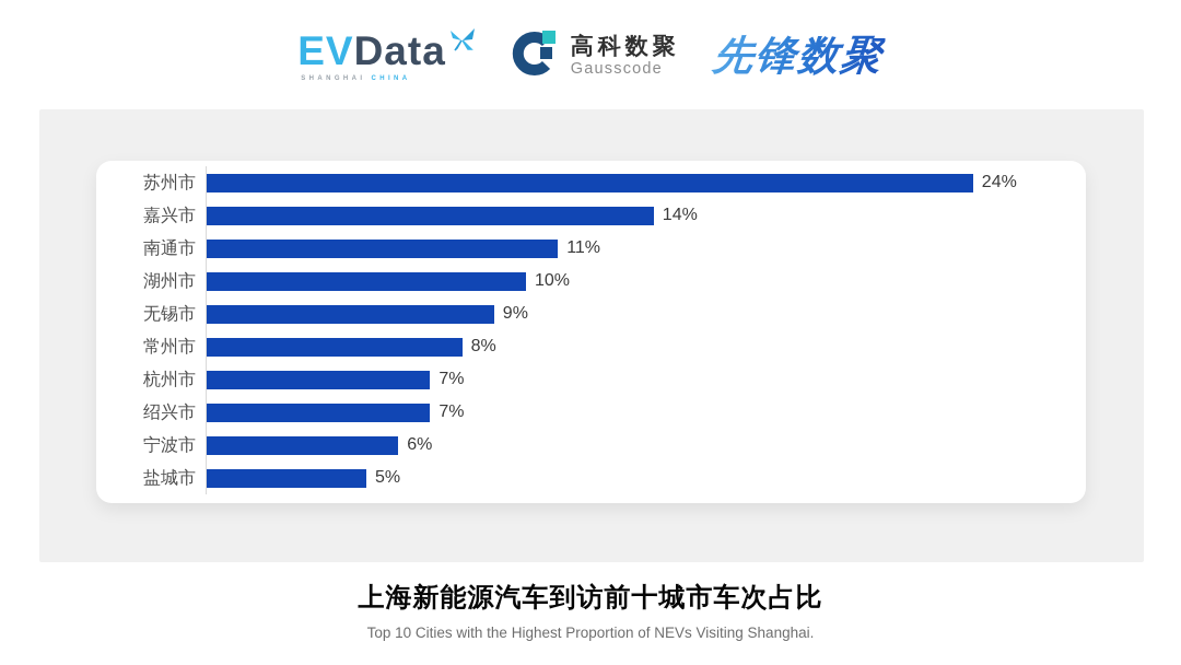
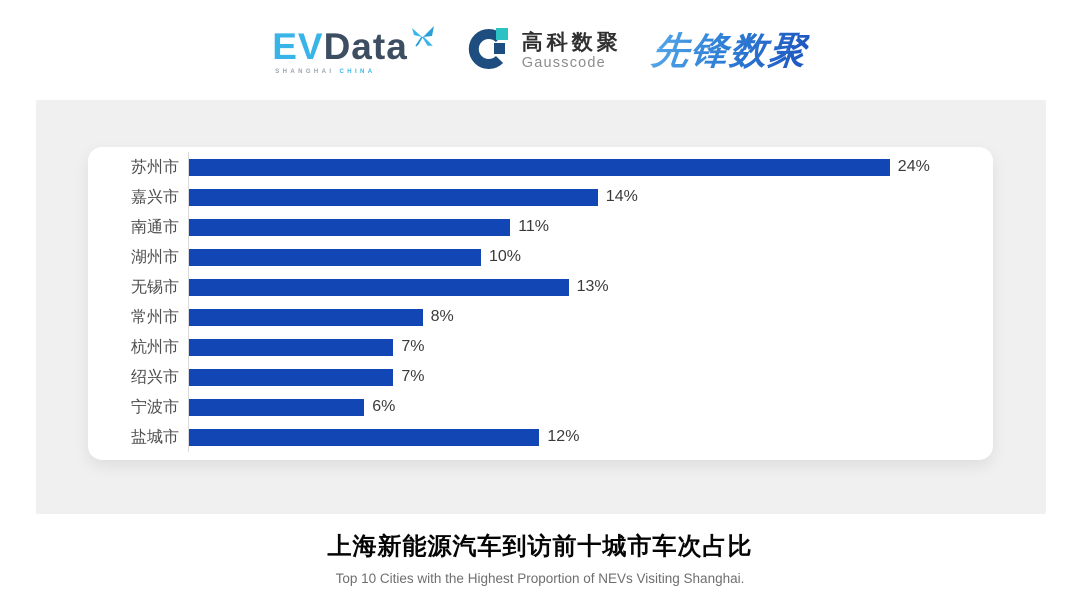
无锡市: 9% -> 13%
盐城市: 5% -> 12%
